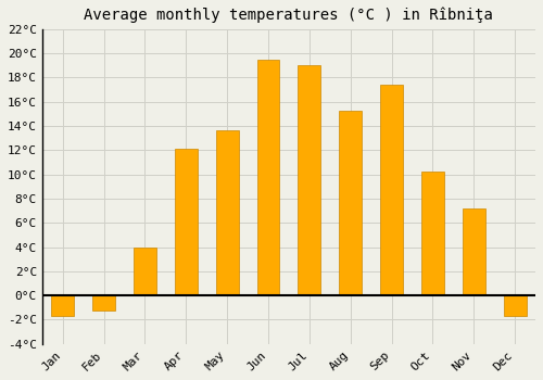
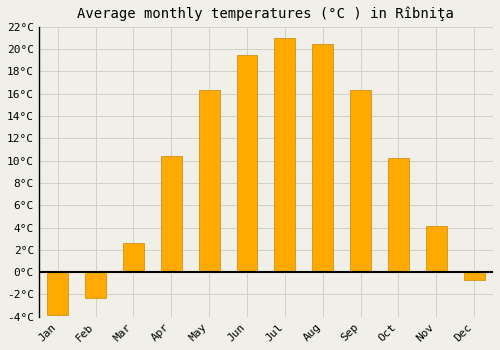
Jan: -1.7°C -> -3.8°C
Feb: -1.2°C -> -2.3°C
Mar: 4.0°C -> 2.6°C
Apr: 12.1°C -> 10.4°C
May: 13.6°C -> 16.3°C
Jul: 19.0°C -> 21.0°C
Aug: 15.3°C -> 20.5°C
Sep: 17.4°C -> 16.3°C
Nov: 7.2°C -> 4.1°C
Dec: -1.7°C -> -0.7°C
